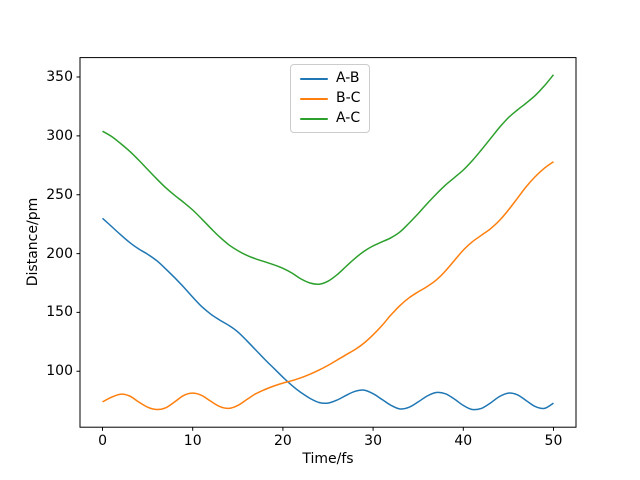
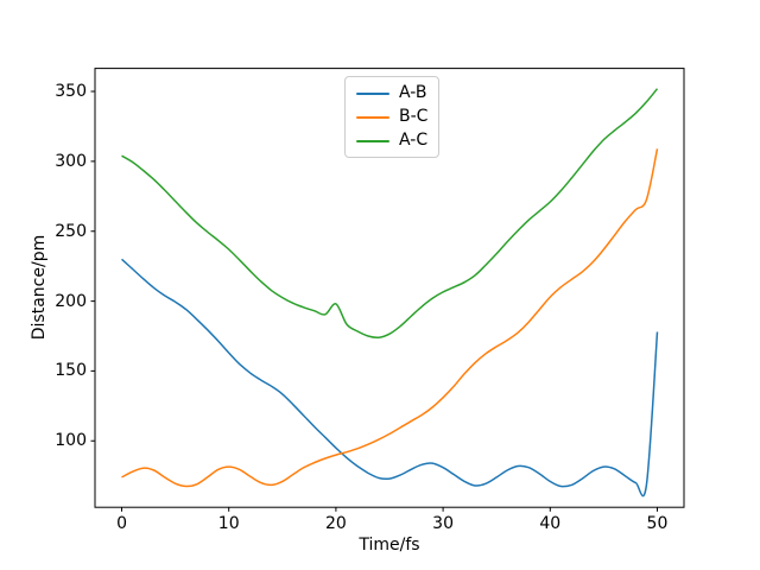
A-C/20: 188 -> 198
A-B/50: 73 -> 178
B-C/50: 278 -> 309
